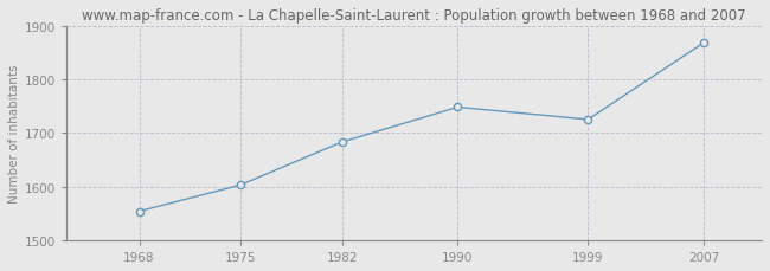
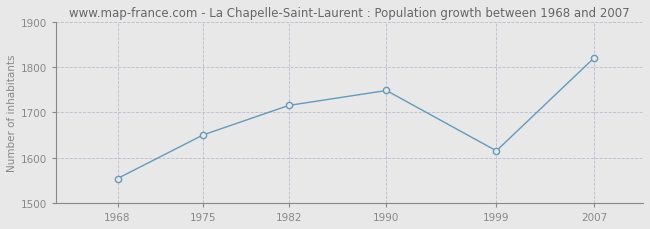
1975: 1603 -> 1650
1982: 1683 -> 1715
1999: 1725 -> 1615
2007: 1868 -> 1820
